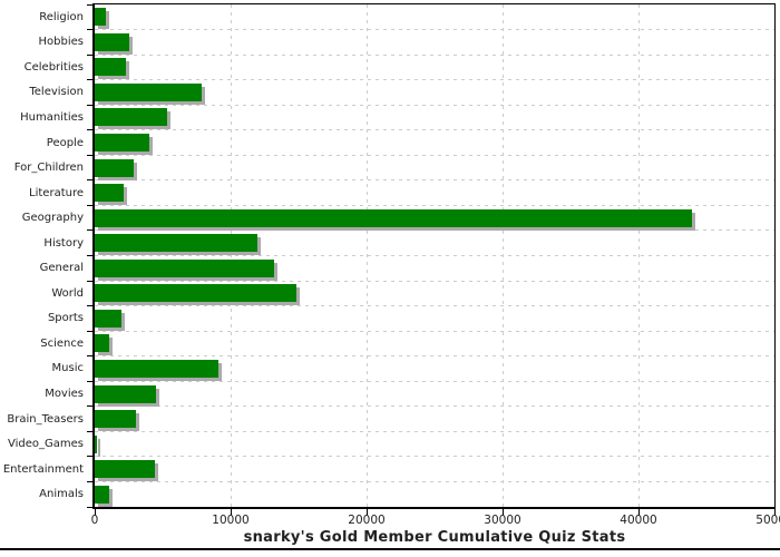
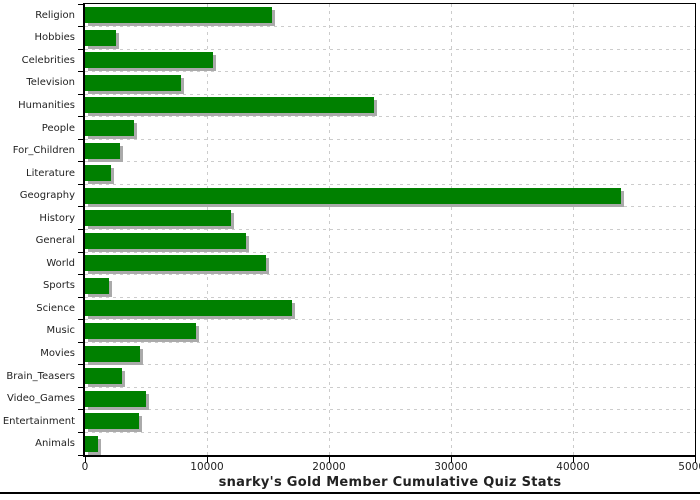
Religion: 800 -> 15300
Celebrities: 2300 -> 10500
Humanities: 5300 -> 23700
Science: 1100 -> 17000
Video_Games: 200 -> 5000
